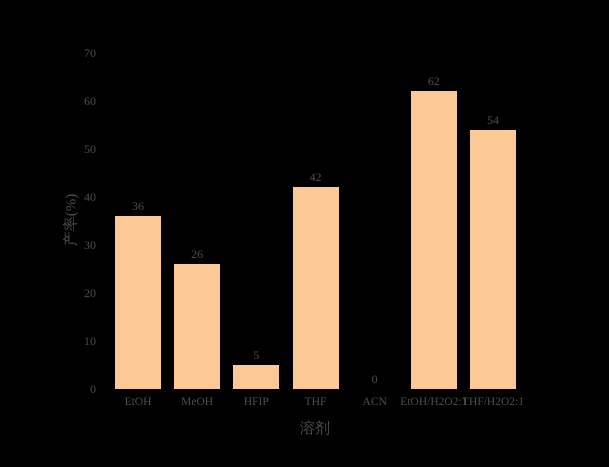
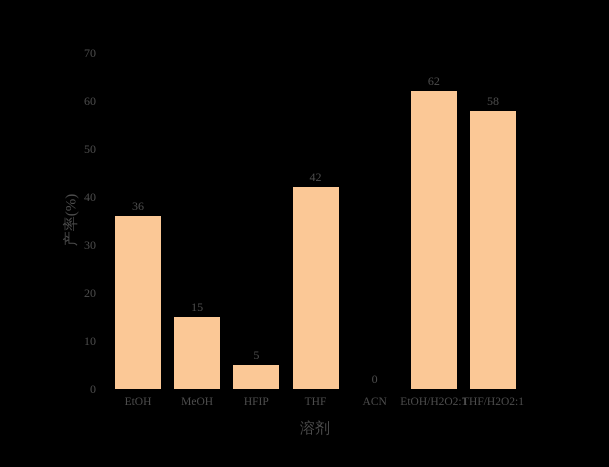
MeOH: 26 -> 15
THF/H2O2:1: 54 -> 58
